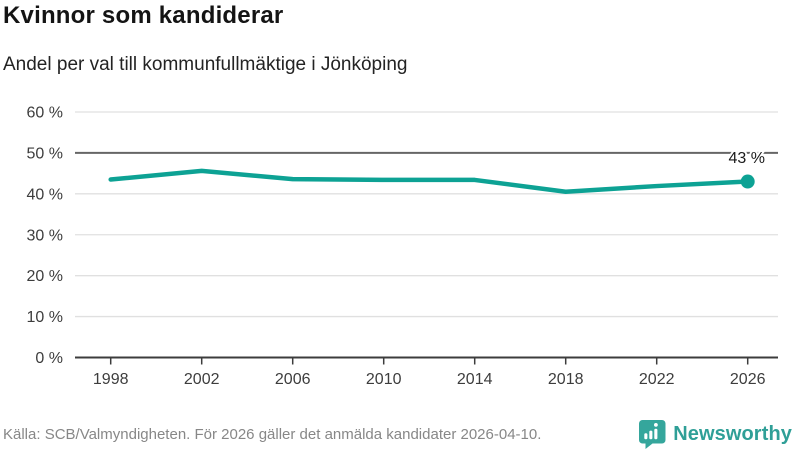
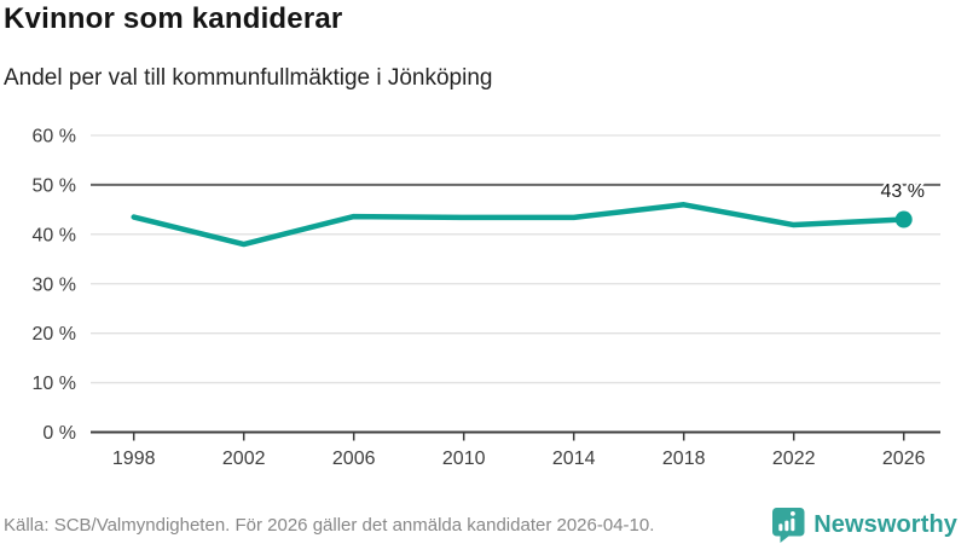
2002: 46% -> 38%
2018: 40% -> 46%
